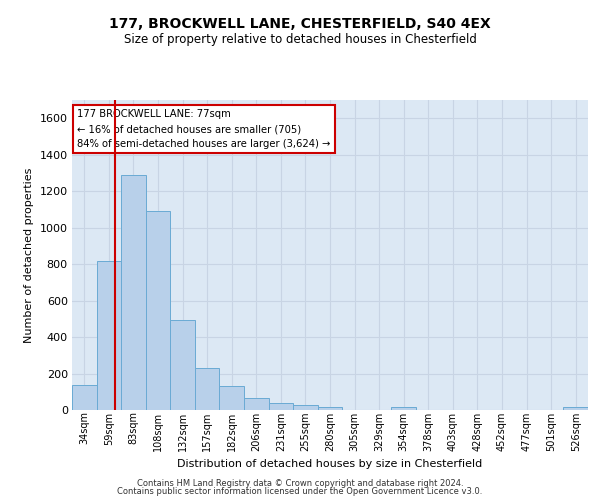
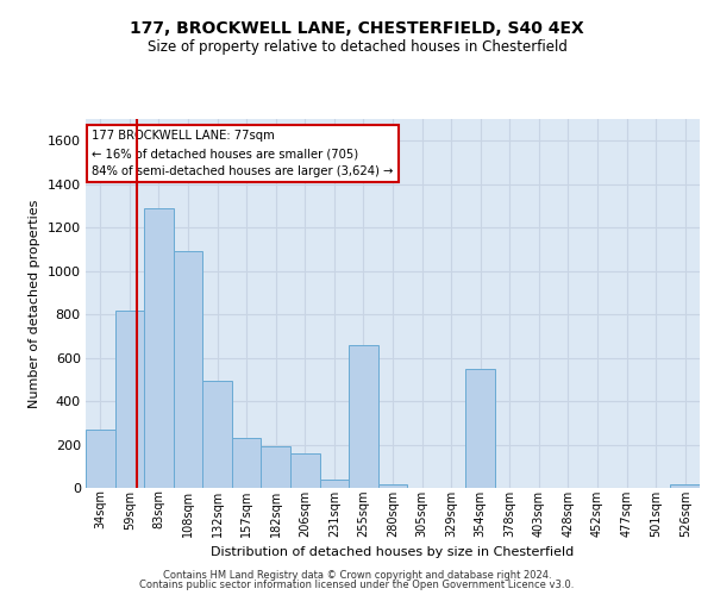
34sqm: 140 -> 270
182sqm: 130 -> 190
206sqm: 60 -> 160
255sqm: 30 -> 660
354sqm: 20 -> 550
